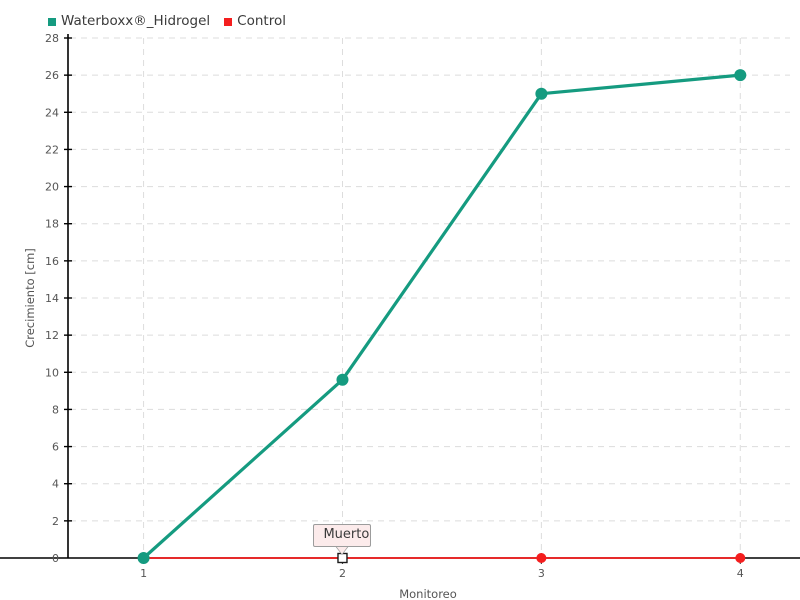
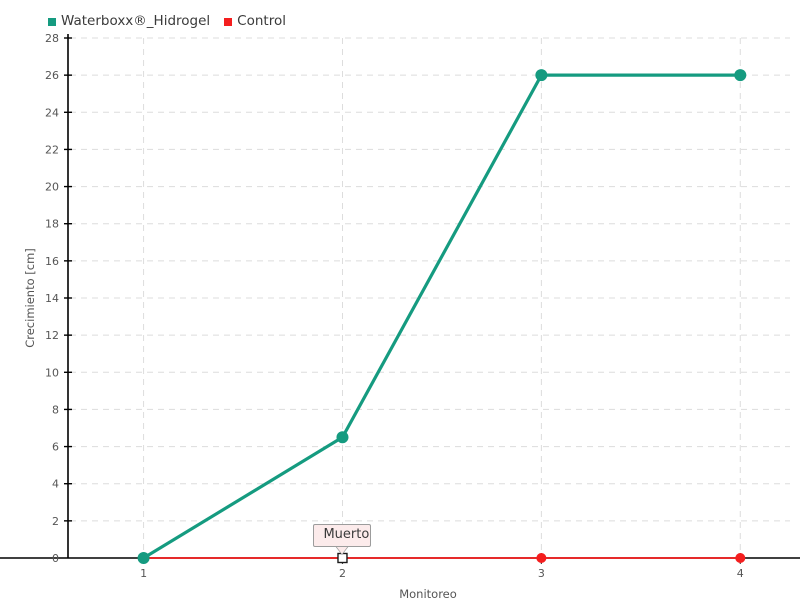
Waterboxx®_Hidrogel/2: 9.6 -> 6.5
Waterboxx®_Hidrogel/3: 25.0 -> 26.0
